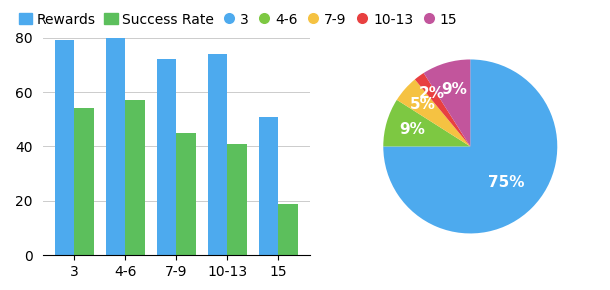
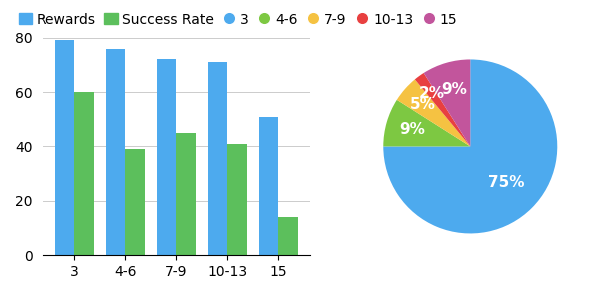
Success Rate/3: 54 -> 60
Rewards/4-6: 80 -> 76
Success Rate/4-6: 57 -> 39
Rewards/10-13: 74 -> 71
Success Rate/15: 19 -> 14
